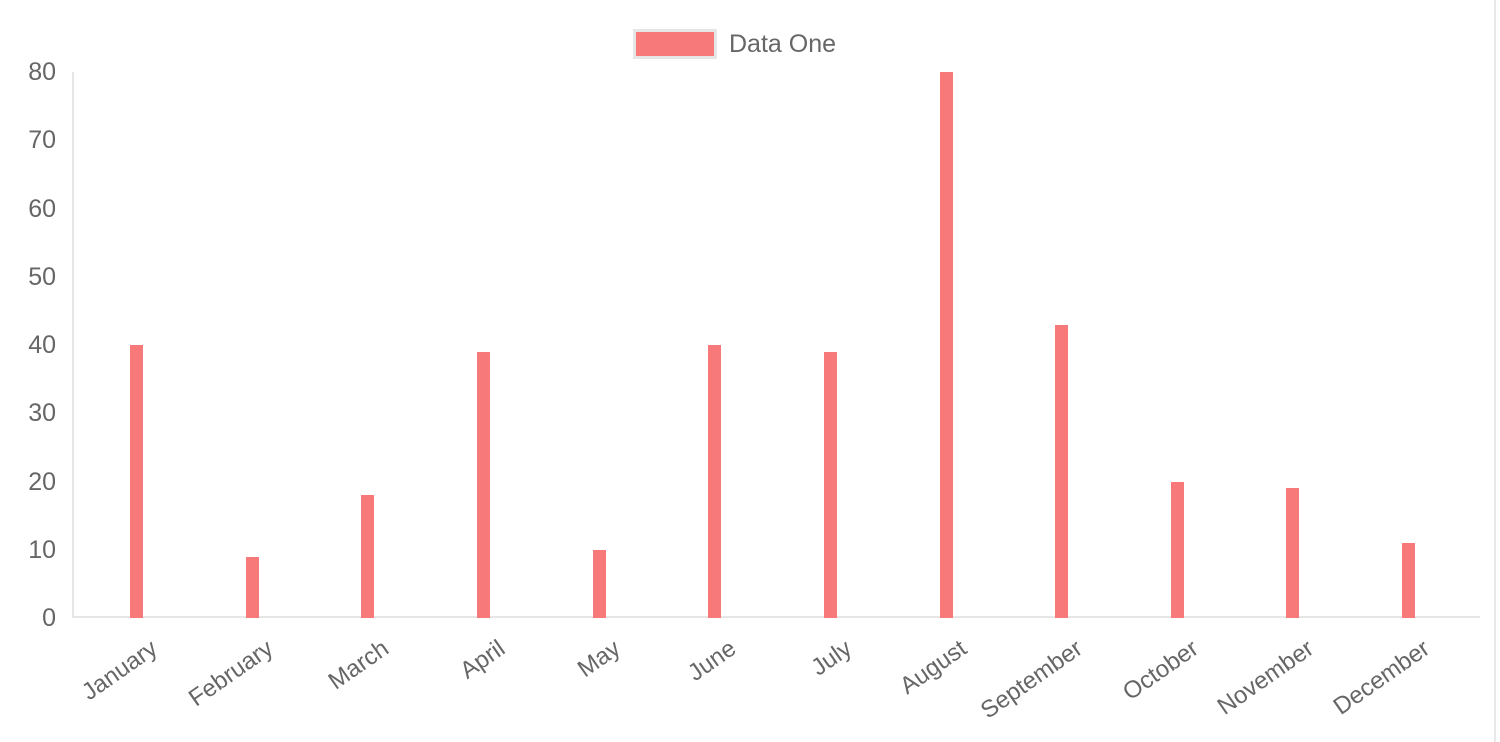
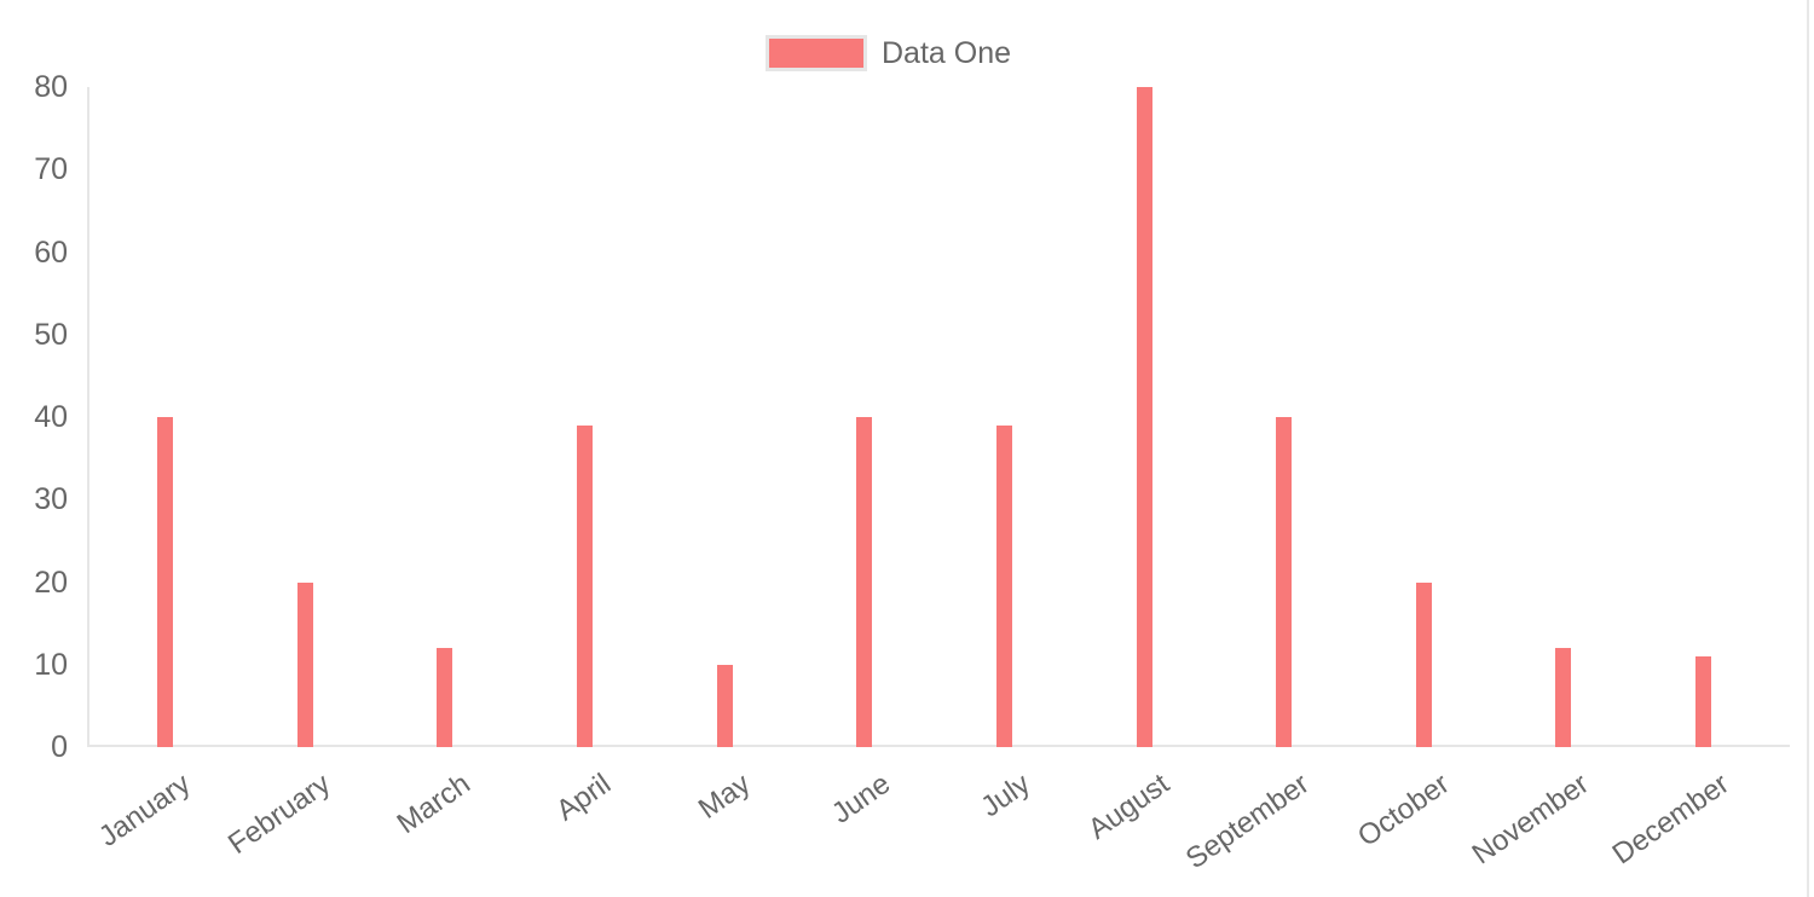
February: 9 -> 20
March: 18 -> 12
September: 43 -> 40
November: 19 -> 12
